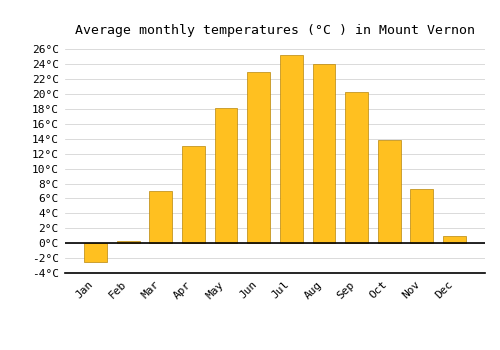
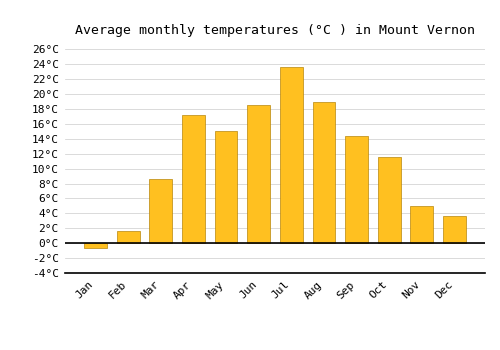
Jan: -2.5°C -> -0.6°C
Feb: 0.3°C -> 1.6°C
Mar: 7.0°C -> 8.6°C
Apr: 13.0°C -> 17.2°C
May: 18.2°C -> 15.0°C
Jun: 23.0°C -> 18.6°C
Jul: 25.2°C -> 23.6°C
Aug: 24.0°C -> 19.0°C
Sep: 20.3°C -> 14.4°C
Oct: 13.8°C -> 11.6°C
Nov: 7.3°C -> 5.0°C
Dec: 1.0°C -> 3.6°C
